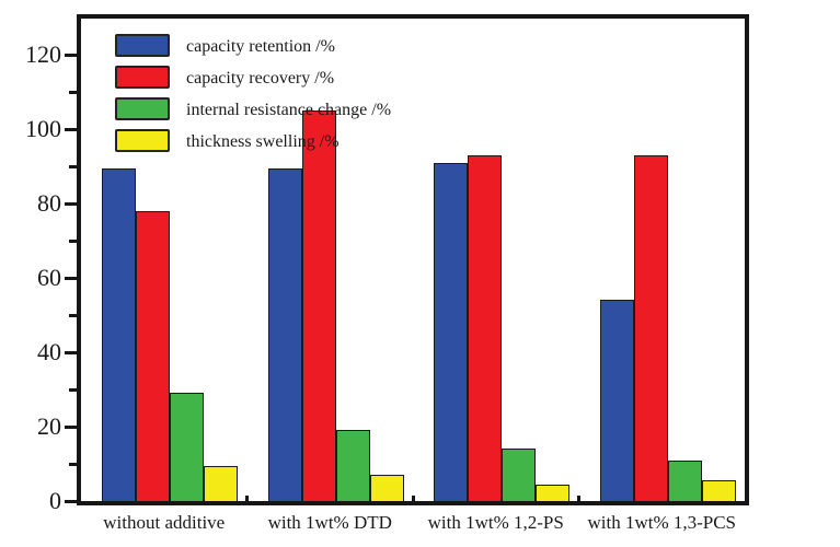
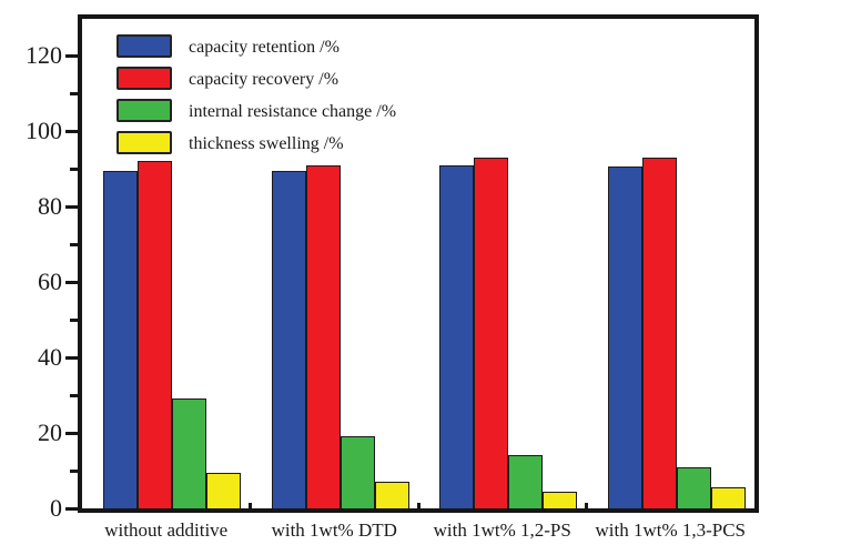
capacity recovery /%/without additive: 78 -> 92
capacity recovery /%/with 1wt% DTD: 105 -> 91
capacity retention /%/with 1wt% 1,3-PCS: 54 -> 90
